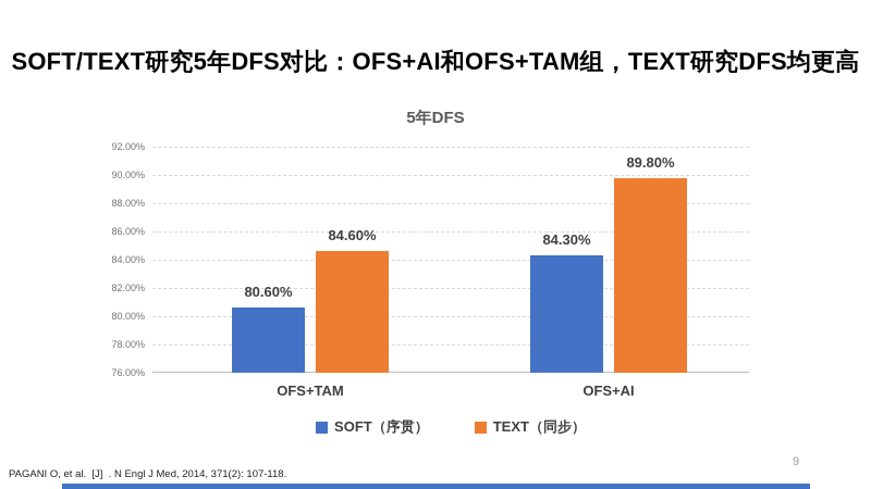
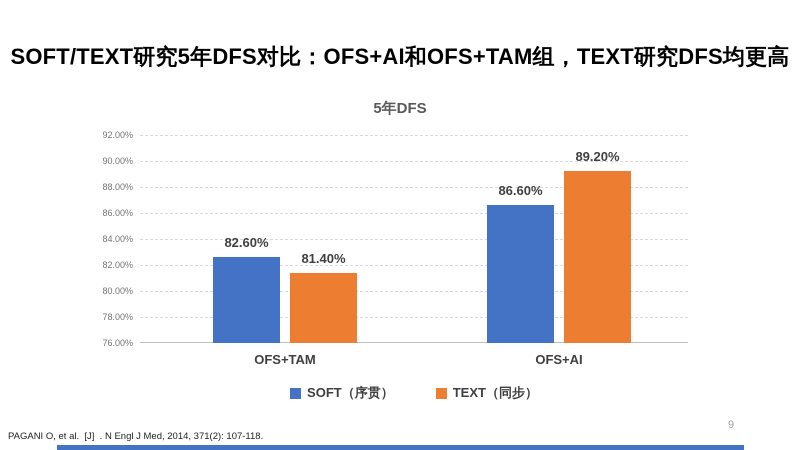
SOFT（序贯）/OFS+TAM: 80.60% -> 82.60%
TEXT（同步）/OFS+TAM: 84.60% -> 81.40%
SOFT（序贯）/OFS+AI: 84.30% -> 86.60%
TEXT（同步）/OFS+AI: 89.80% -> 89.20%
